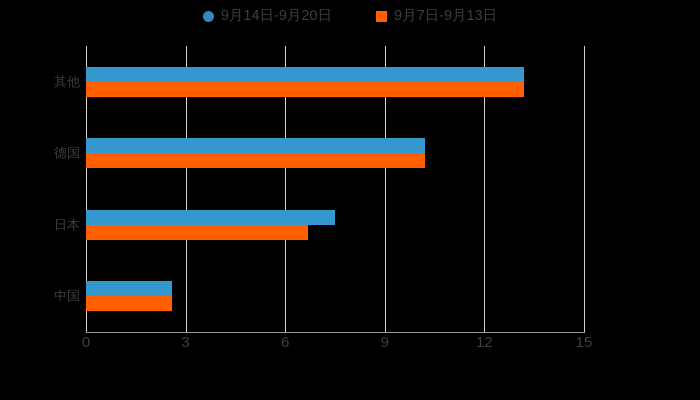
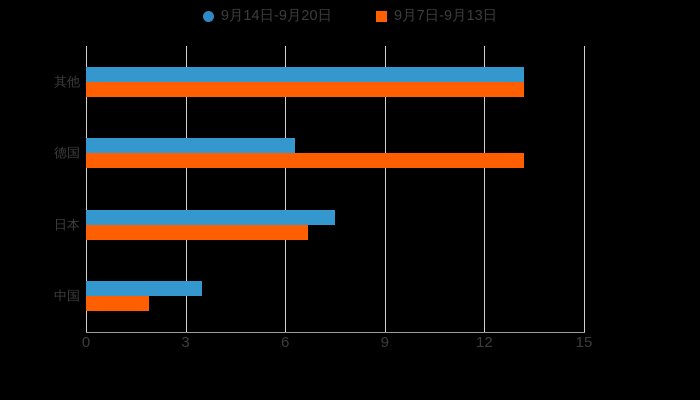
9月14日-9月20日/中国: 2.6 -> 3.5
9月7日-9月13日/中国: 2.6 -> 1.9
9月14日-9月20日/德国: 10.2 -> 6.3
9月7日-9月13日/德国: 10.2 -> 13.2
